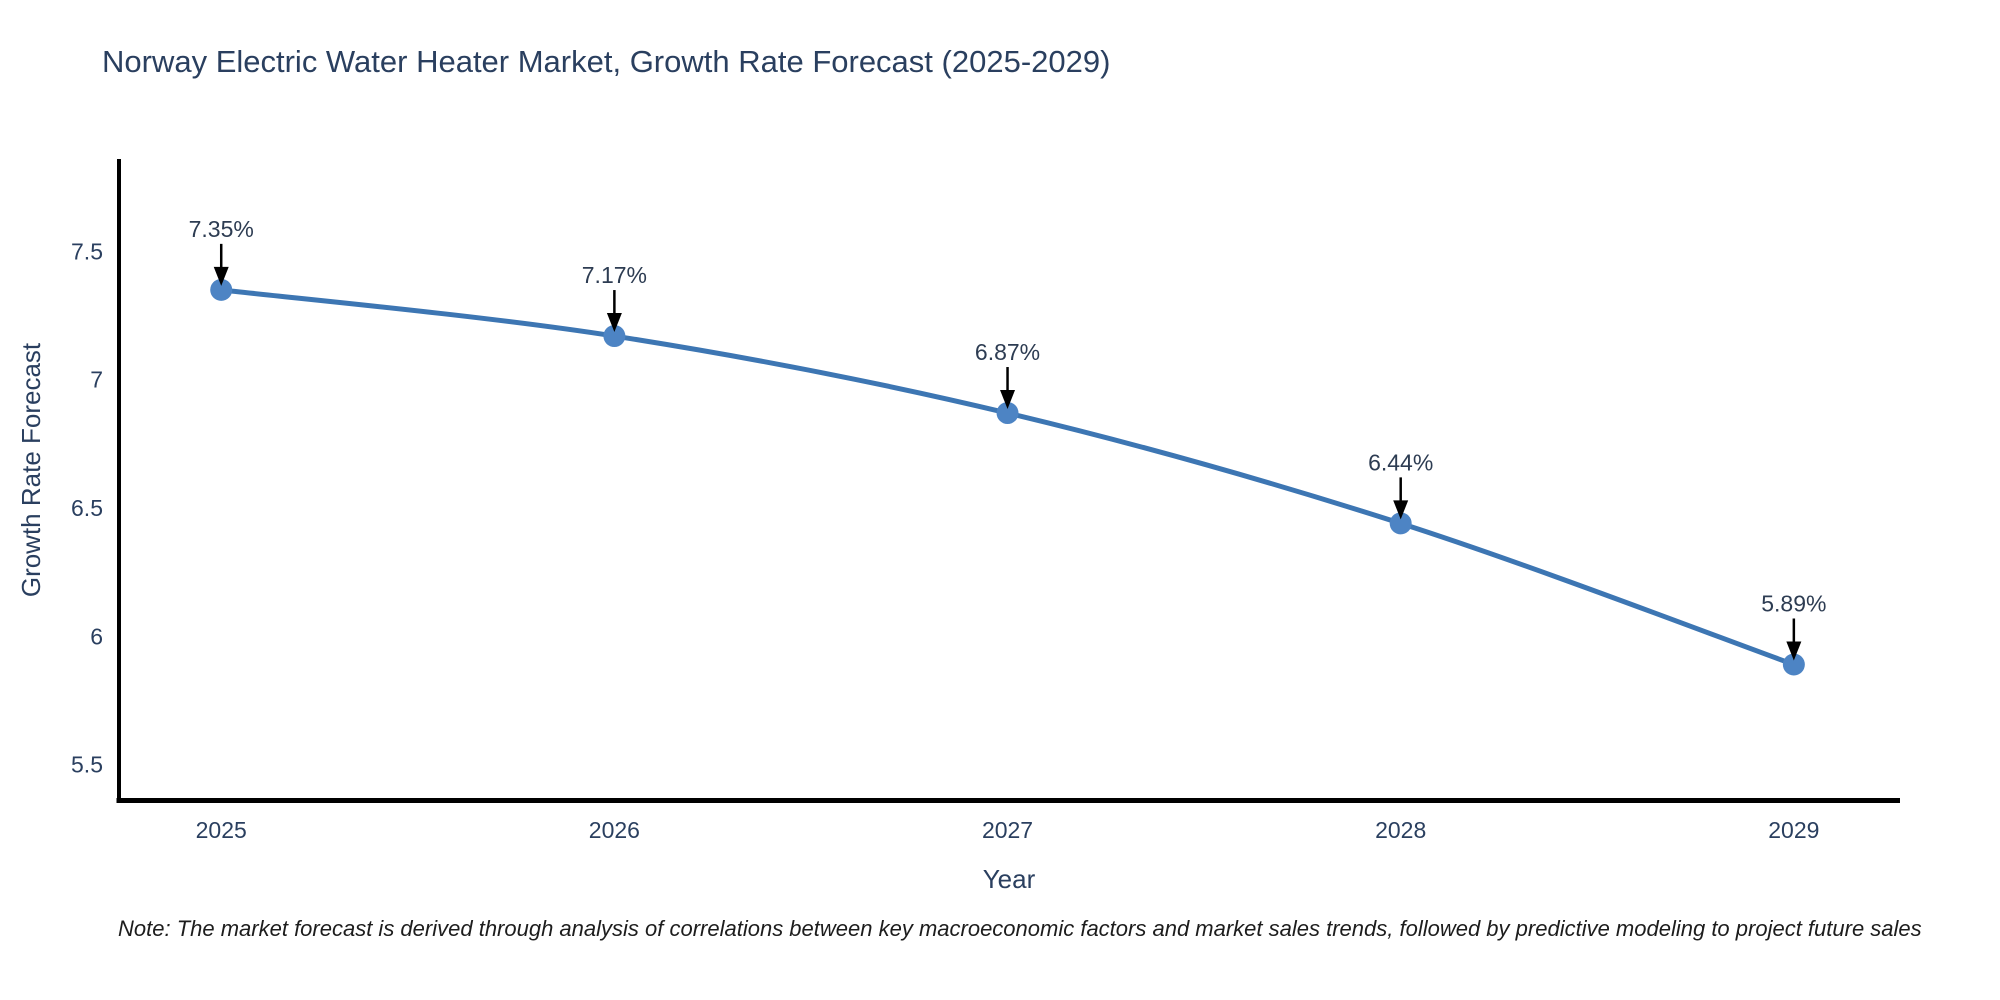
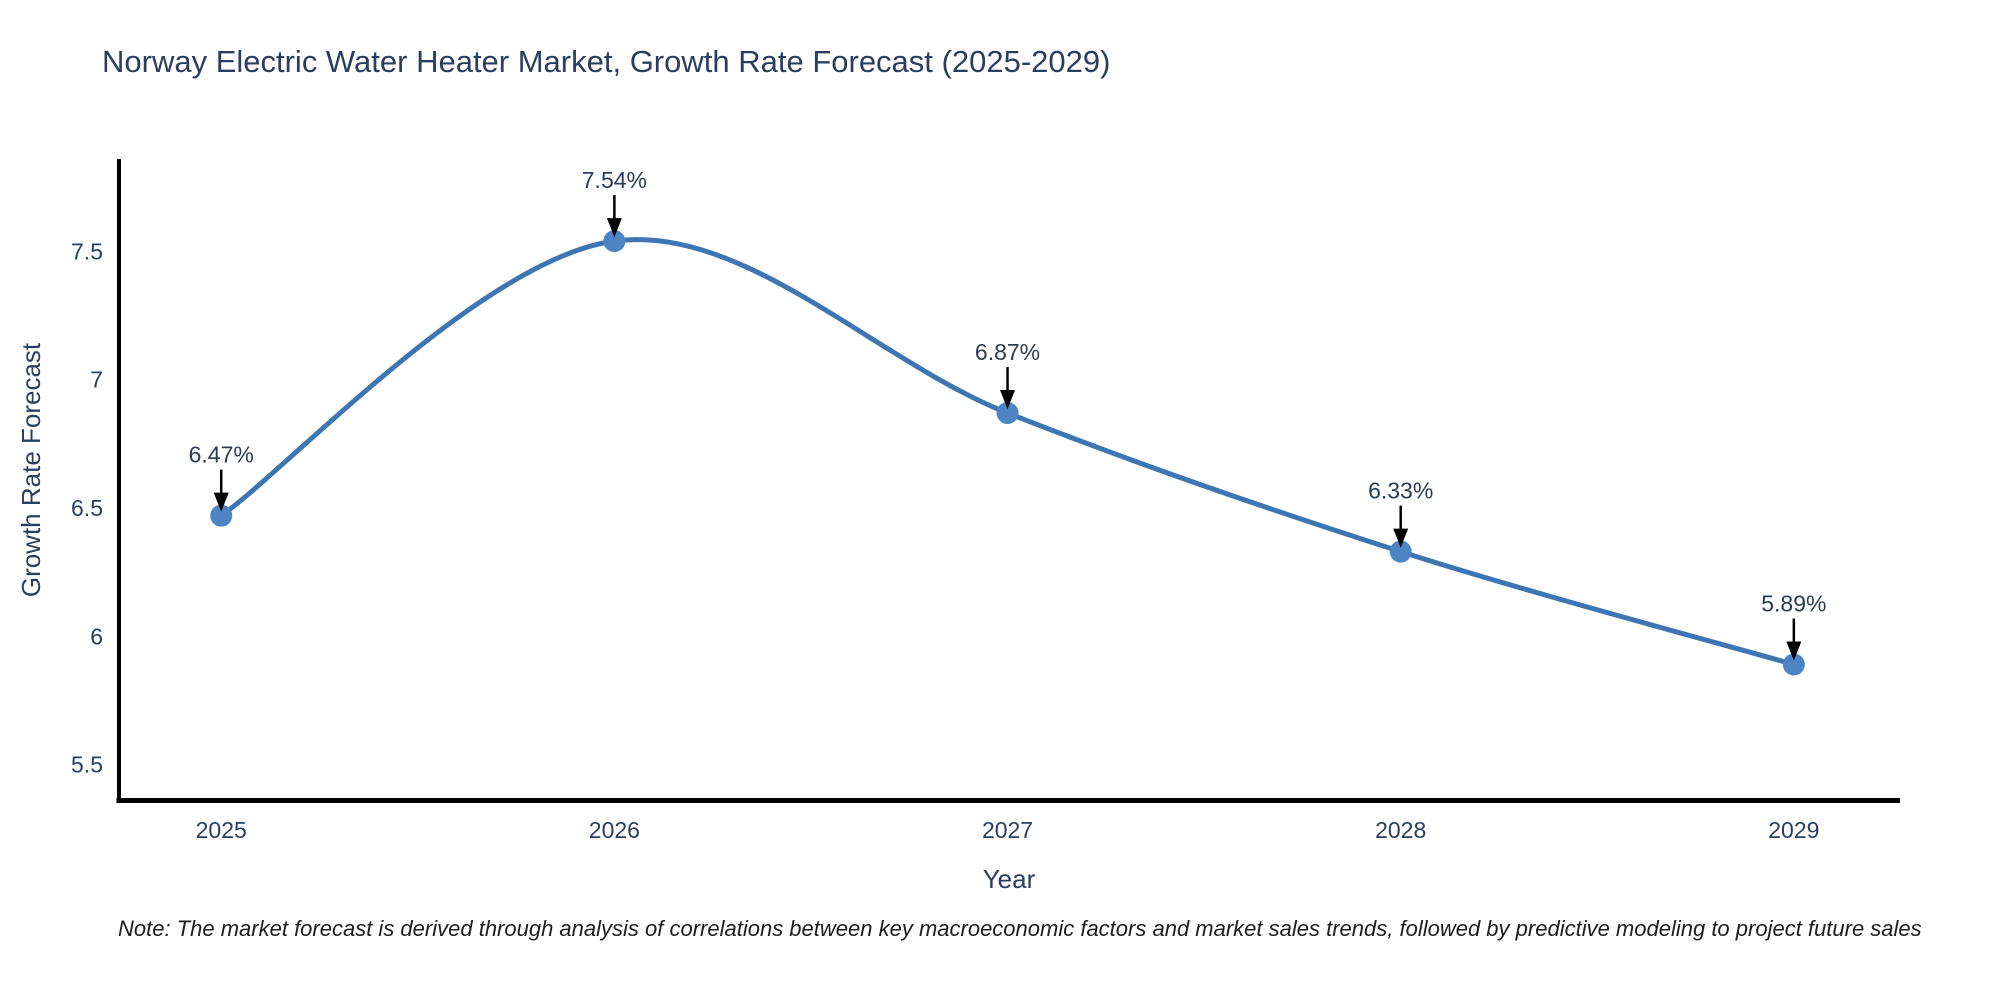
2025: 7.35% -> 6.47%
2026: 7.17% -> 7.54%
2028: 6.44% -> 6.33%
